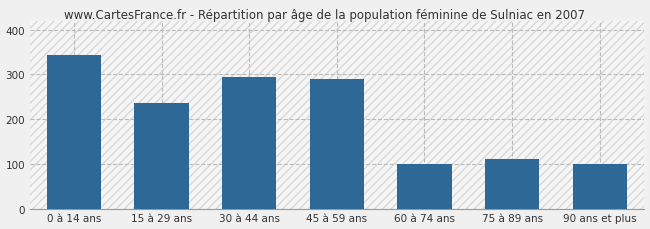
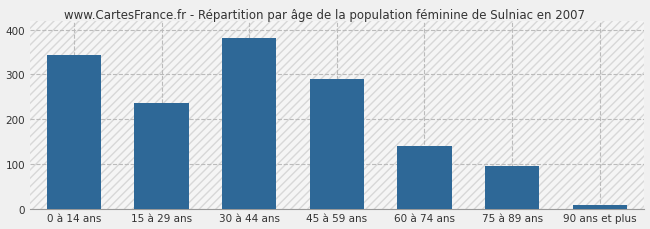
30 à 44 ans: 295 -> 382
60 à 74 ans: 100 -> 140
75 à 89 ans: 110 -> 95
90 ans et plus: 100 -> 8
